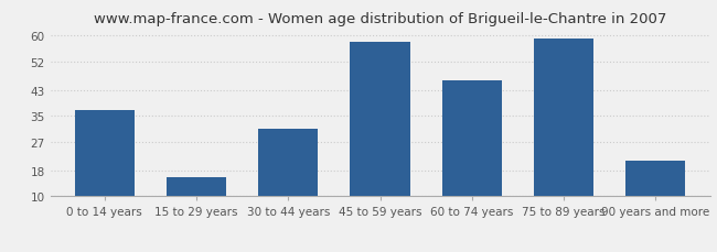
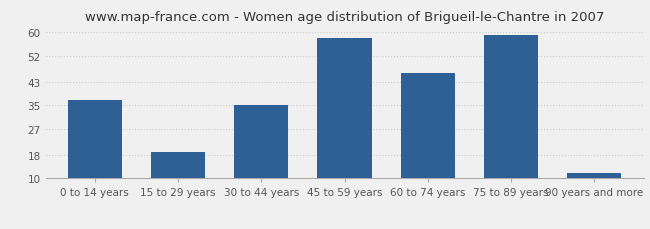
15 to 29 years: 16 -> 19
30 to 44 years: 31 -> 35
90 years and more: 21 -> 12
